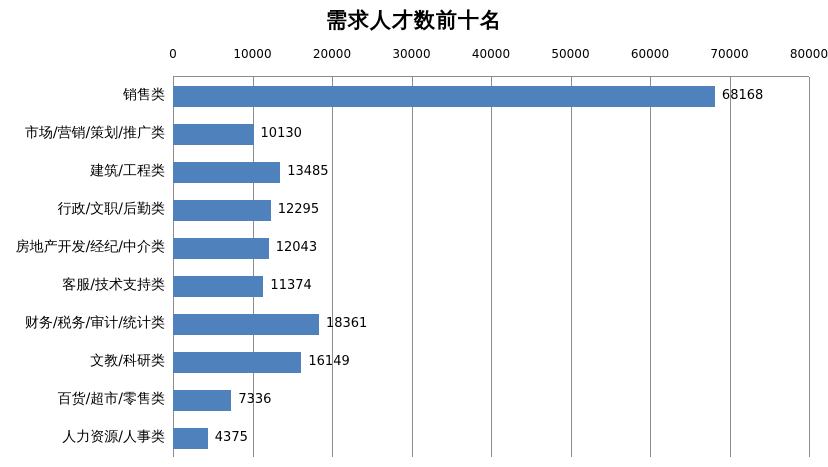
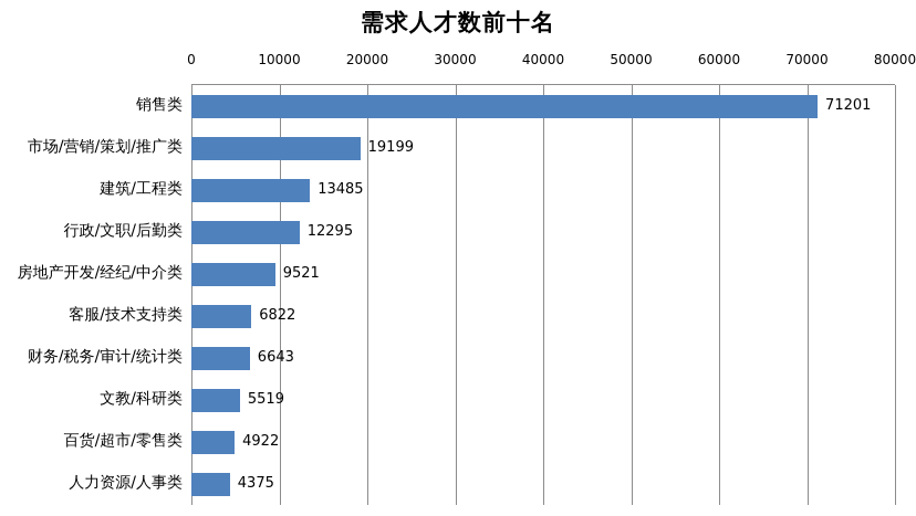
销售类: 68168 -> 71201
市场/营销/策划/推广类: 10130 -> 19199
房地产开发/经纪/中介类: 12043 -> 9521
客服/技术支持类: 11374 -> 6822
财务/税务/审计/统计类: 18361 -> 6643
文教/科研类: 16149 -> 5519
百货/超市/零售类: 7336 -> 4922
